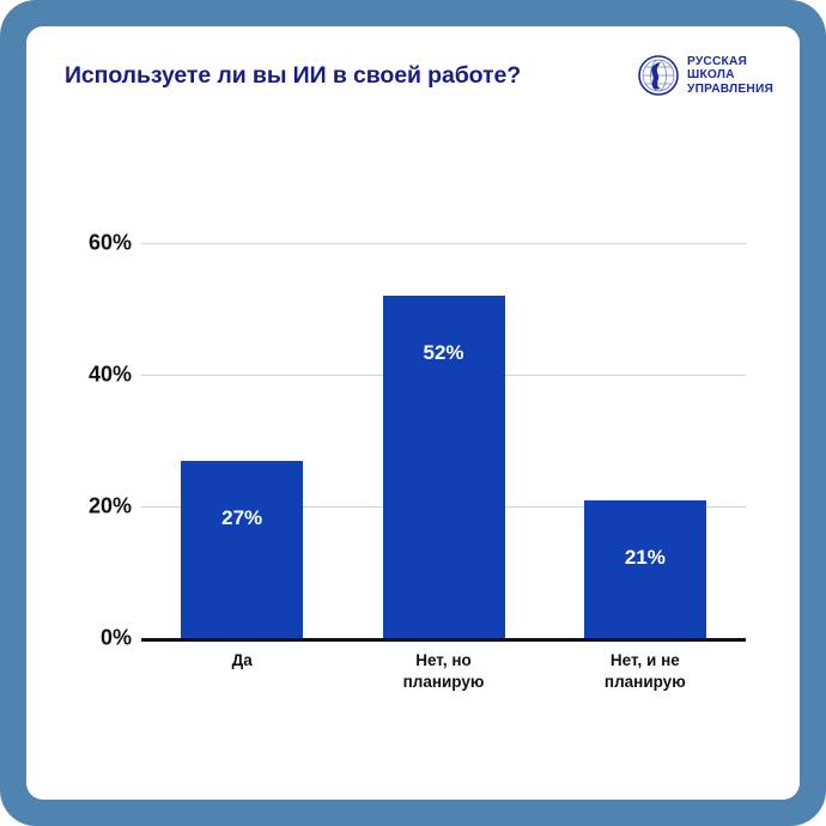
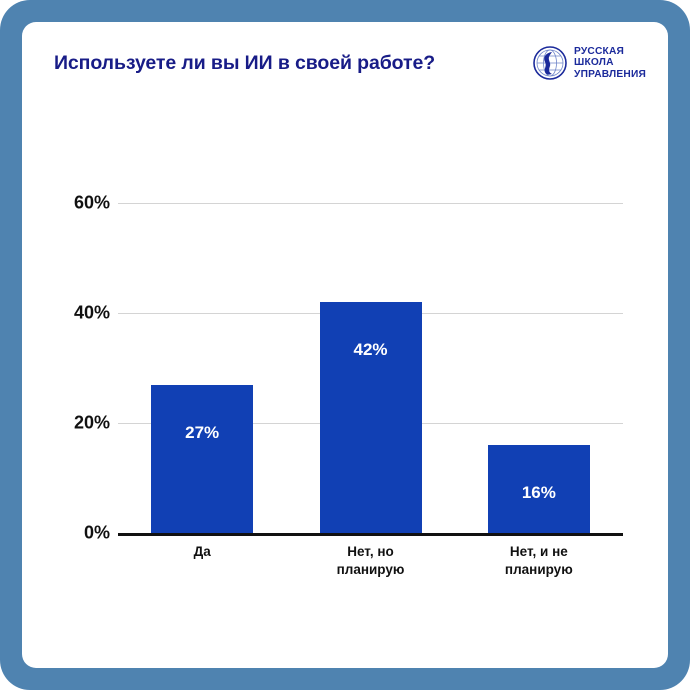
Нет, но планирую: 52% -> 42%
Нет, и не планирую: 21% -> 16%
